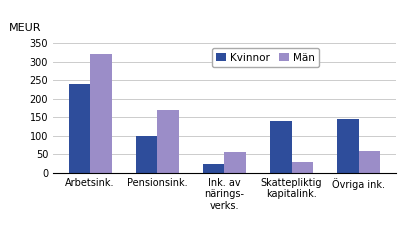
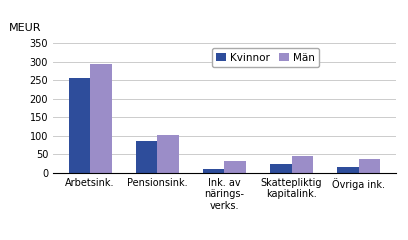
Kvinnor/Arbetsink.: 240 -> 255
Män/Arbetsink.: 320 -> 295
Kvinnor/Pensionsink.: 100 -> 85
Män/Pensionsink.: 170 -> 103
Kvinnor/Ink. av närings- verks.: 25 -> 10
Män/Ink. av närings- verks.: 55 -> 32
Kvinnor/Skattepliktig kapitalink.: 140 -> 25
Män/Skattepliktig kapitalink.: 30 -> 45
Kvinnor/Övriga ink.: 145 -> 17
Män/Övriga ink.: 60 -> 38
